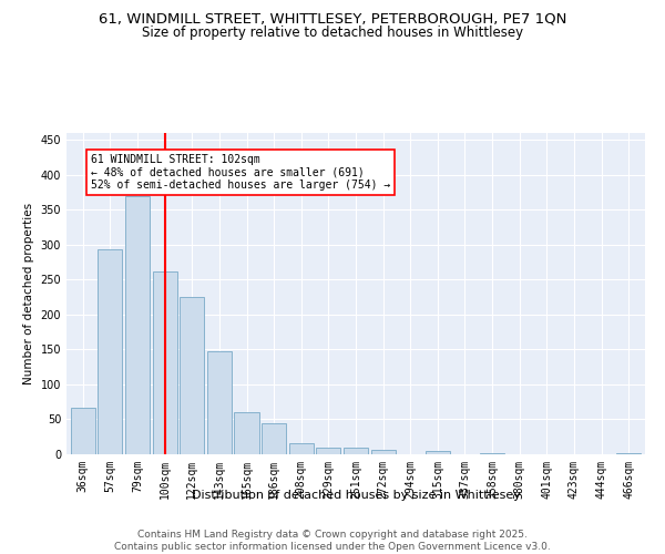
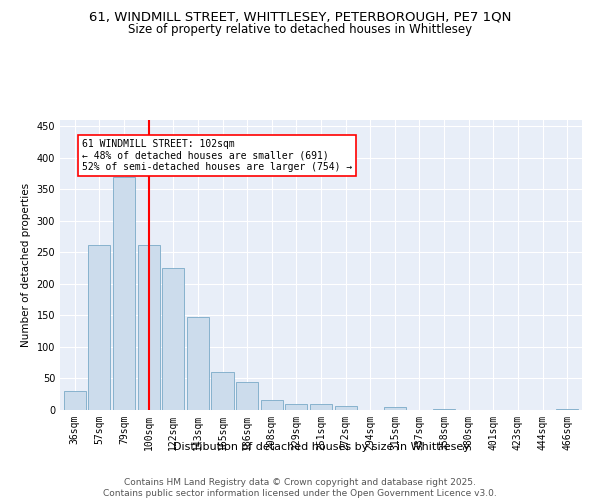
36sqm: 66 -> 30
57sqm: 294 -> 262
